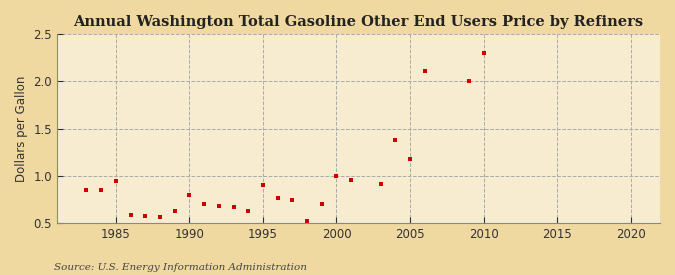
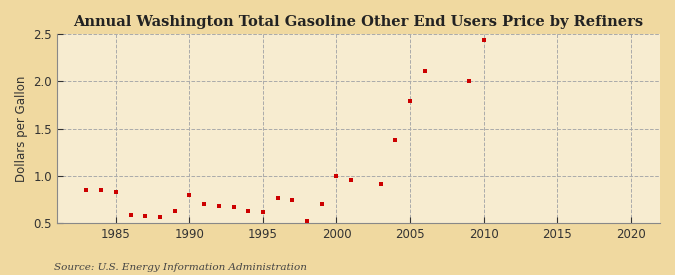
1985: 0.94 -> 0.83
1995: 0.90 -> 0.62
2005: 1.18 -> 1.79
2010: 2.30 -> 2.44
